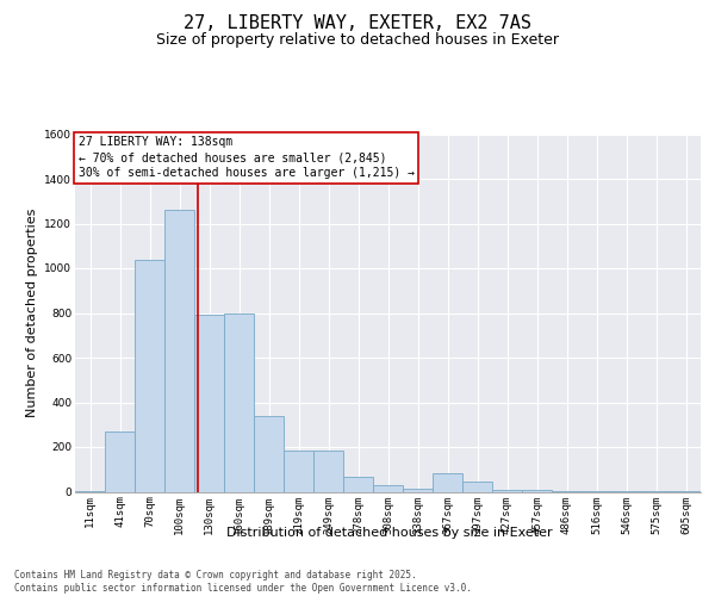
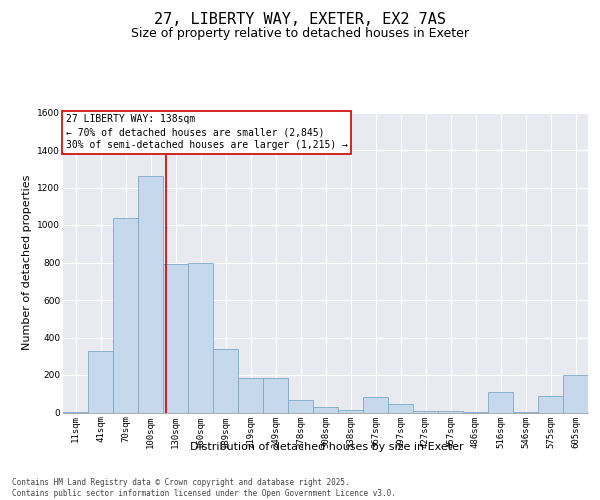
41sqm: 270 -> 330
516sqm: 0 -> 110
575sqm: 0 -> 90
605sqm: 0 -> 200
